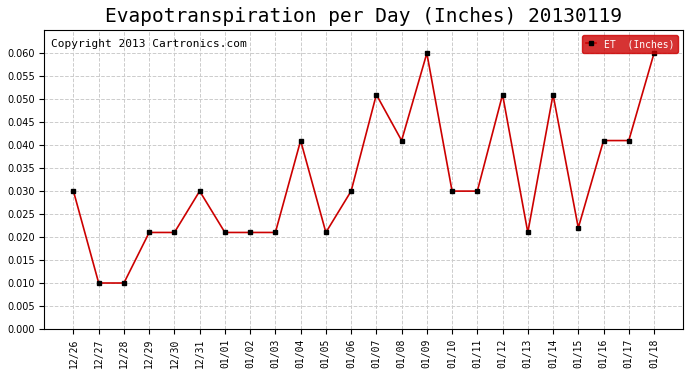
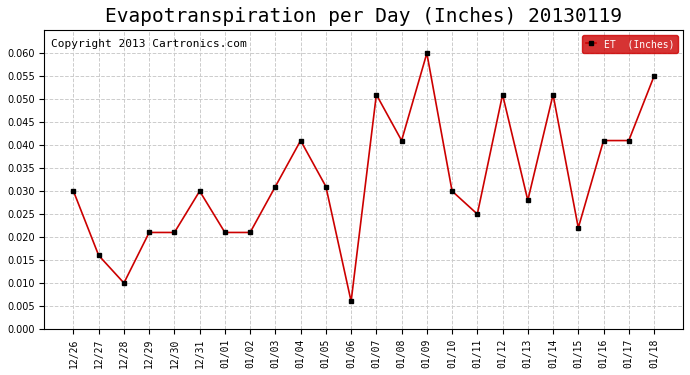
12/27: 0.010 -> 0.016
01/03: 0.021 -> 0.031
01/05: 0.021 -> 0.031
01/06: 0.030 -> 0.006
01/11: 0.030 -> 0.025
01/13: 0.021 -> 0.028
01/18: 0.060 -> 0.055
